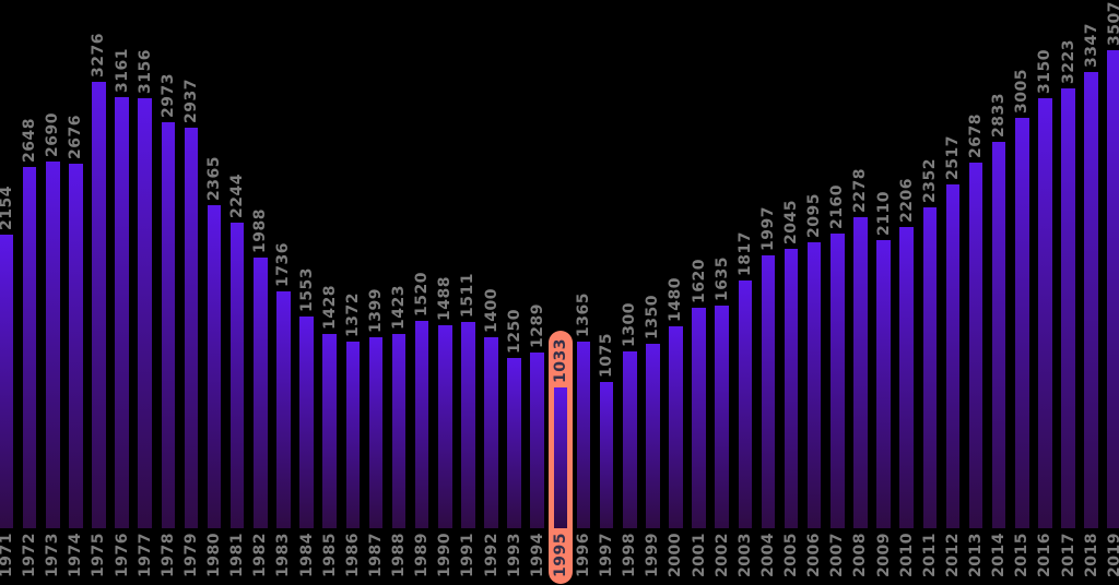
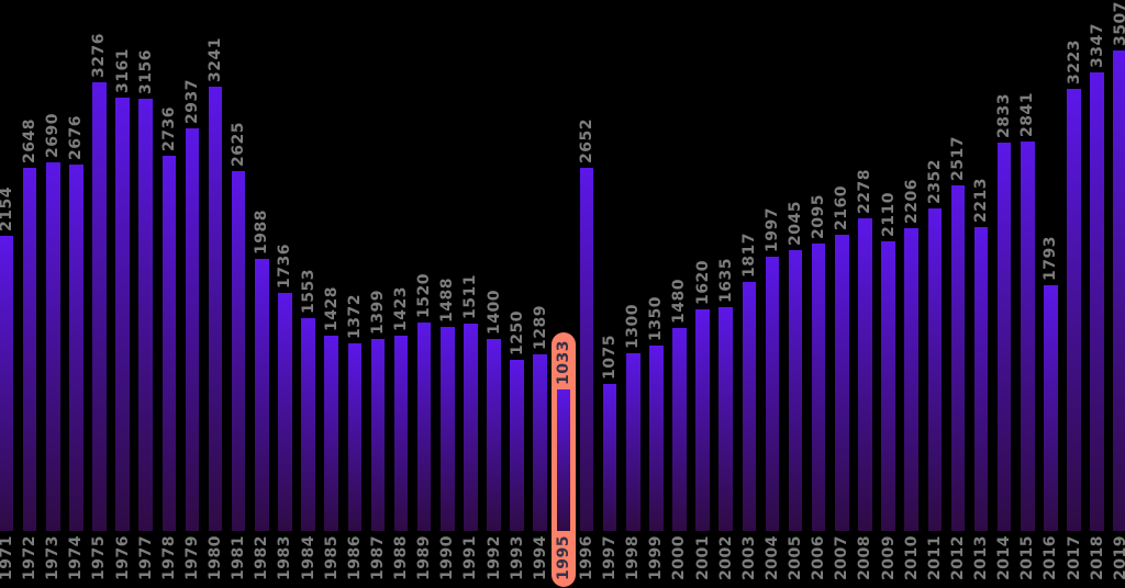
1978: 2973 -> 2736
1980: 2365 -> 3241
1981: 2244 -> 2625
1996: 1365 -> 2652
2013: 2678 -> 2213
2015: 3005 -> 2841
2016: 3150 -> 1793
